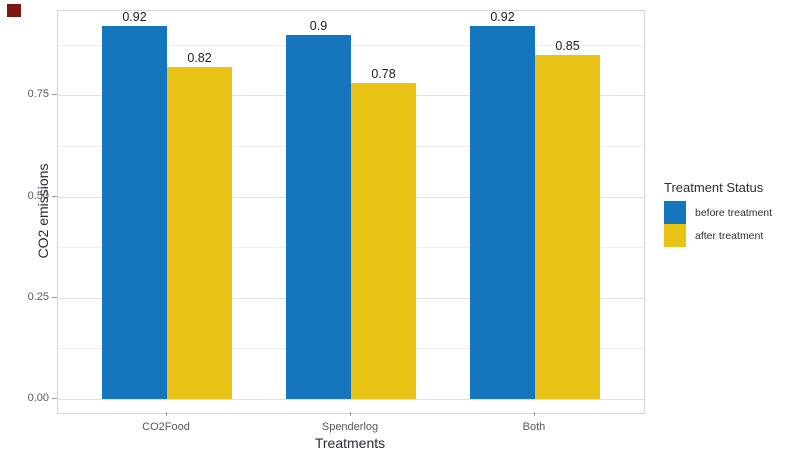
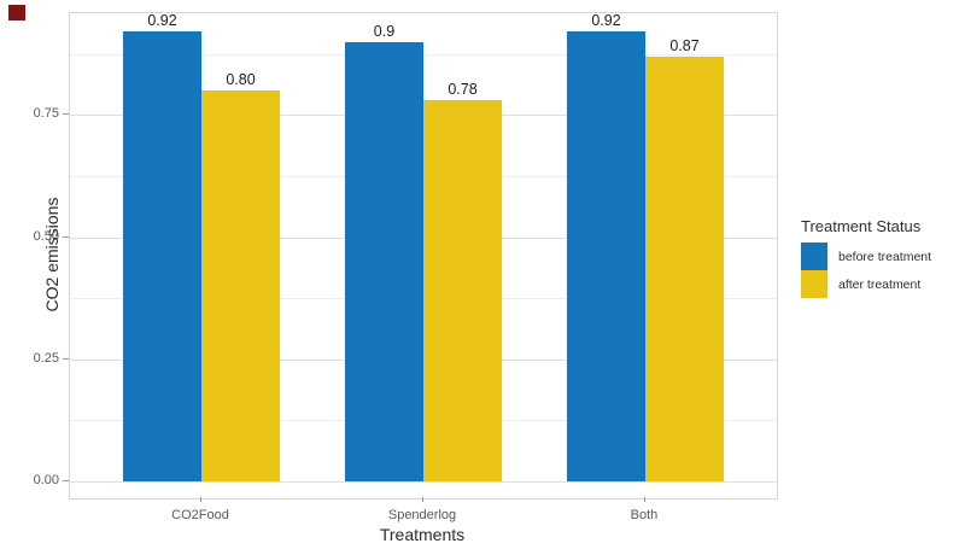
after treatment/CO2Food: 0.82 -> 0.80
after treatment/Both: 0.85 -> 0.87
